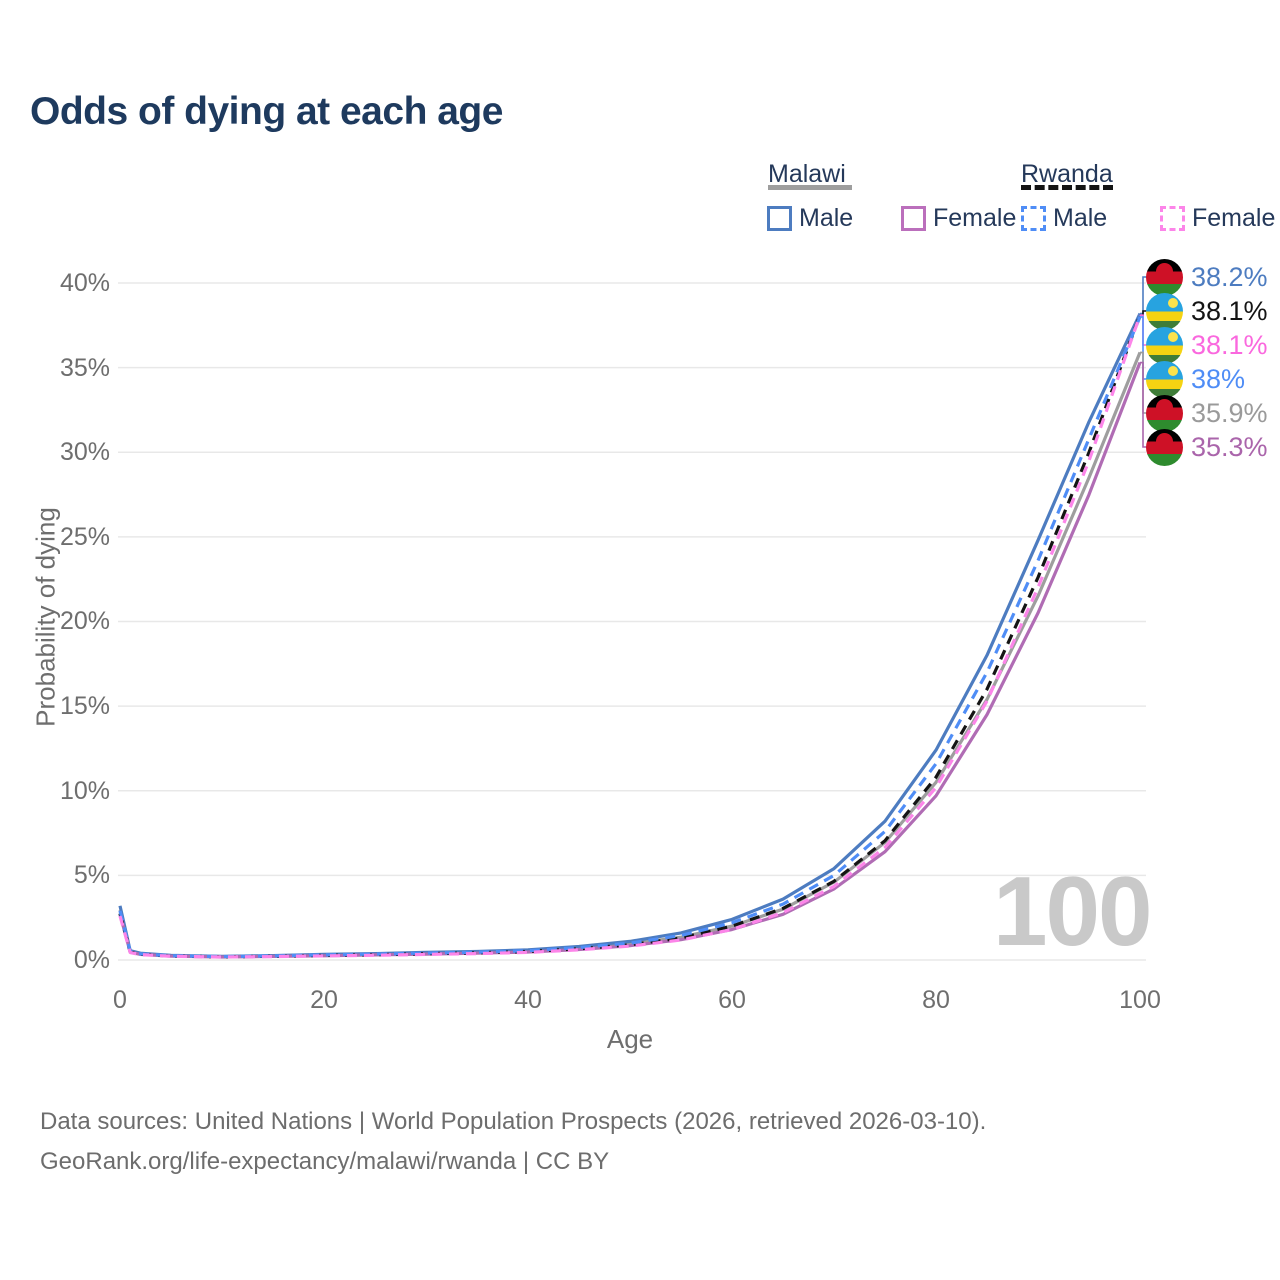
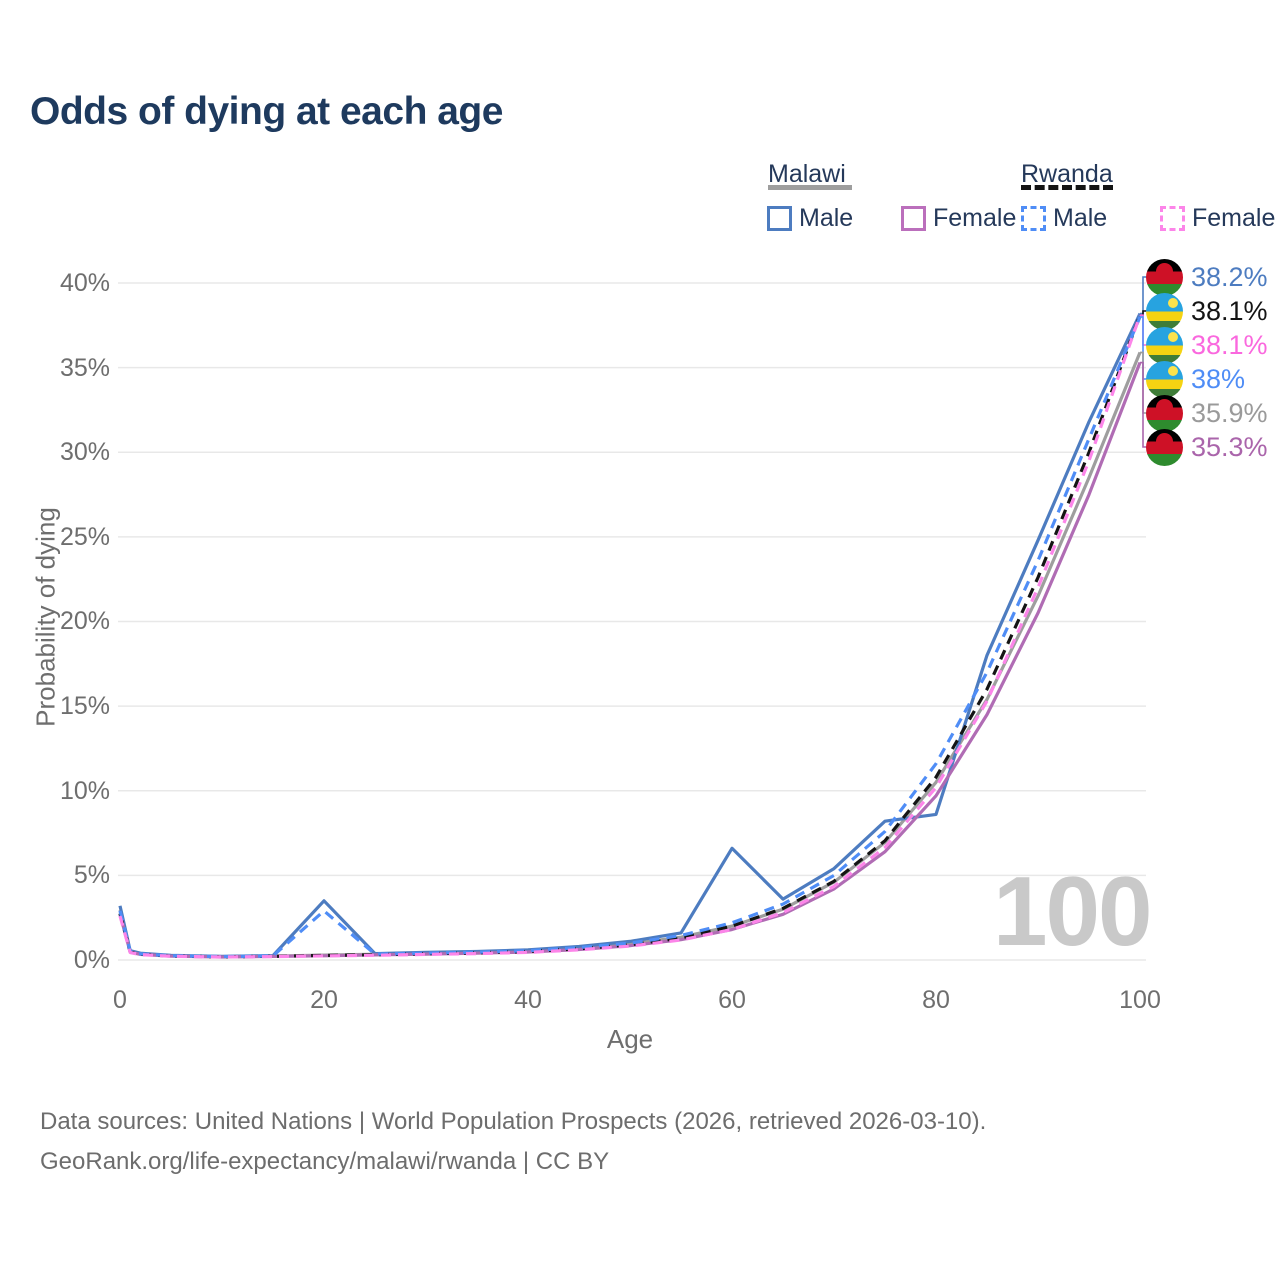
Malawi Male/20: 0.3% -> 3.5%
Rwanda Male/20: 0.3% -> 2.9%
Malawi Male/60: 2.4% -> 6.6%
Malawi Male/80: 12.4% -> 8.6%
